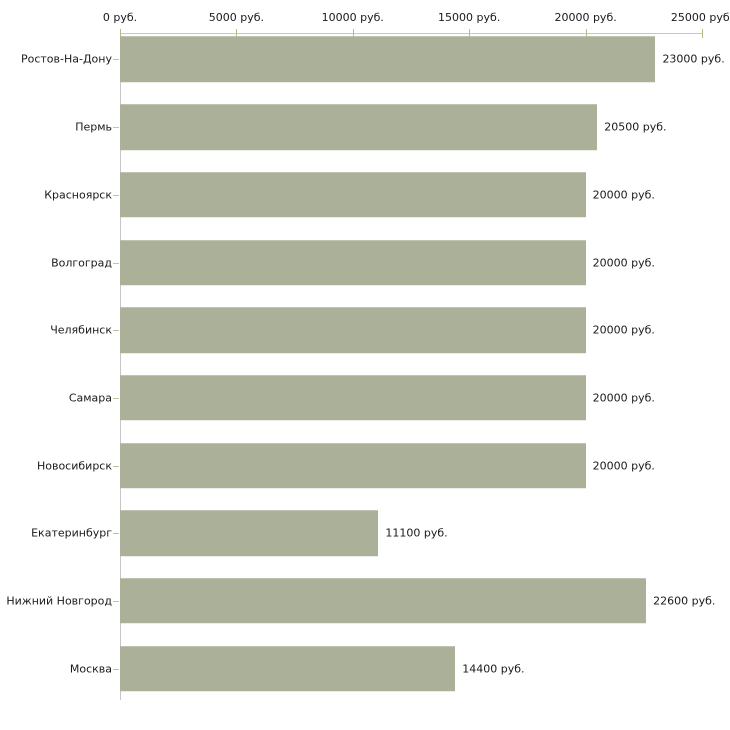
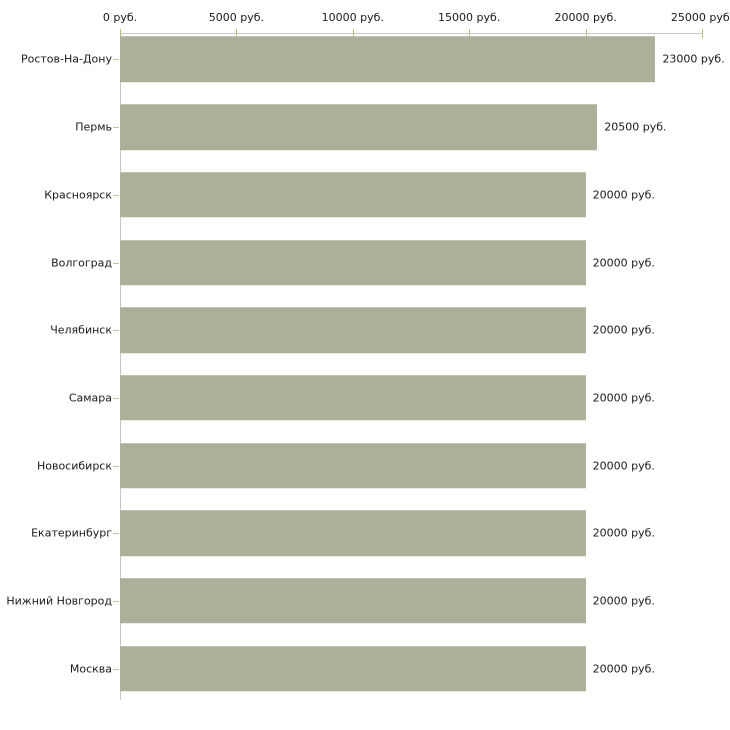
Екатеринбург: 11100 -> 20000
Нижний Новгород: 22600 -> 20000
Москва: 14400 -> 20000
